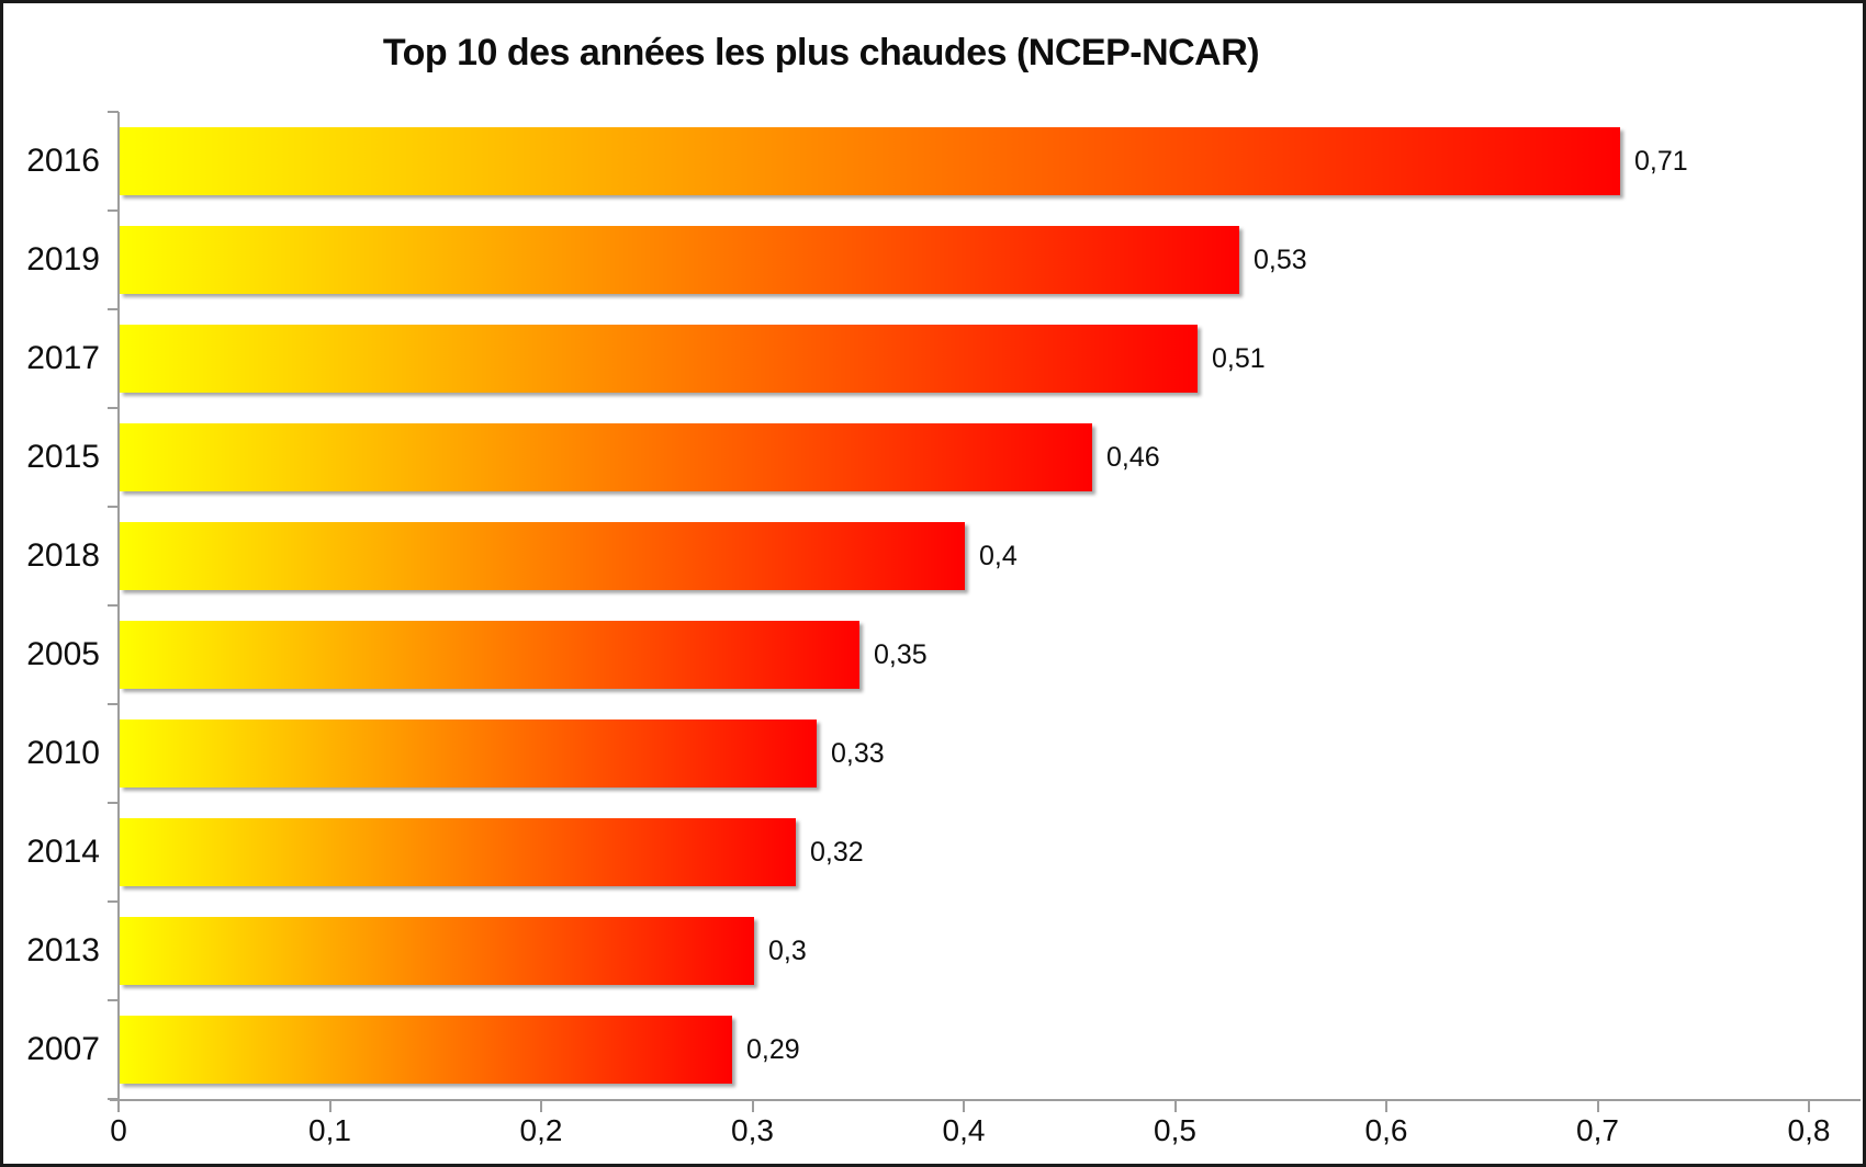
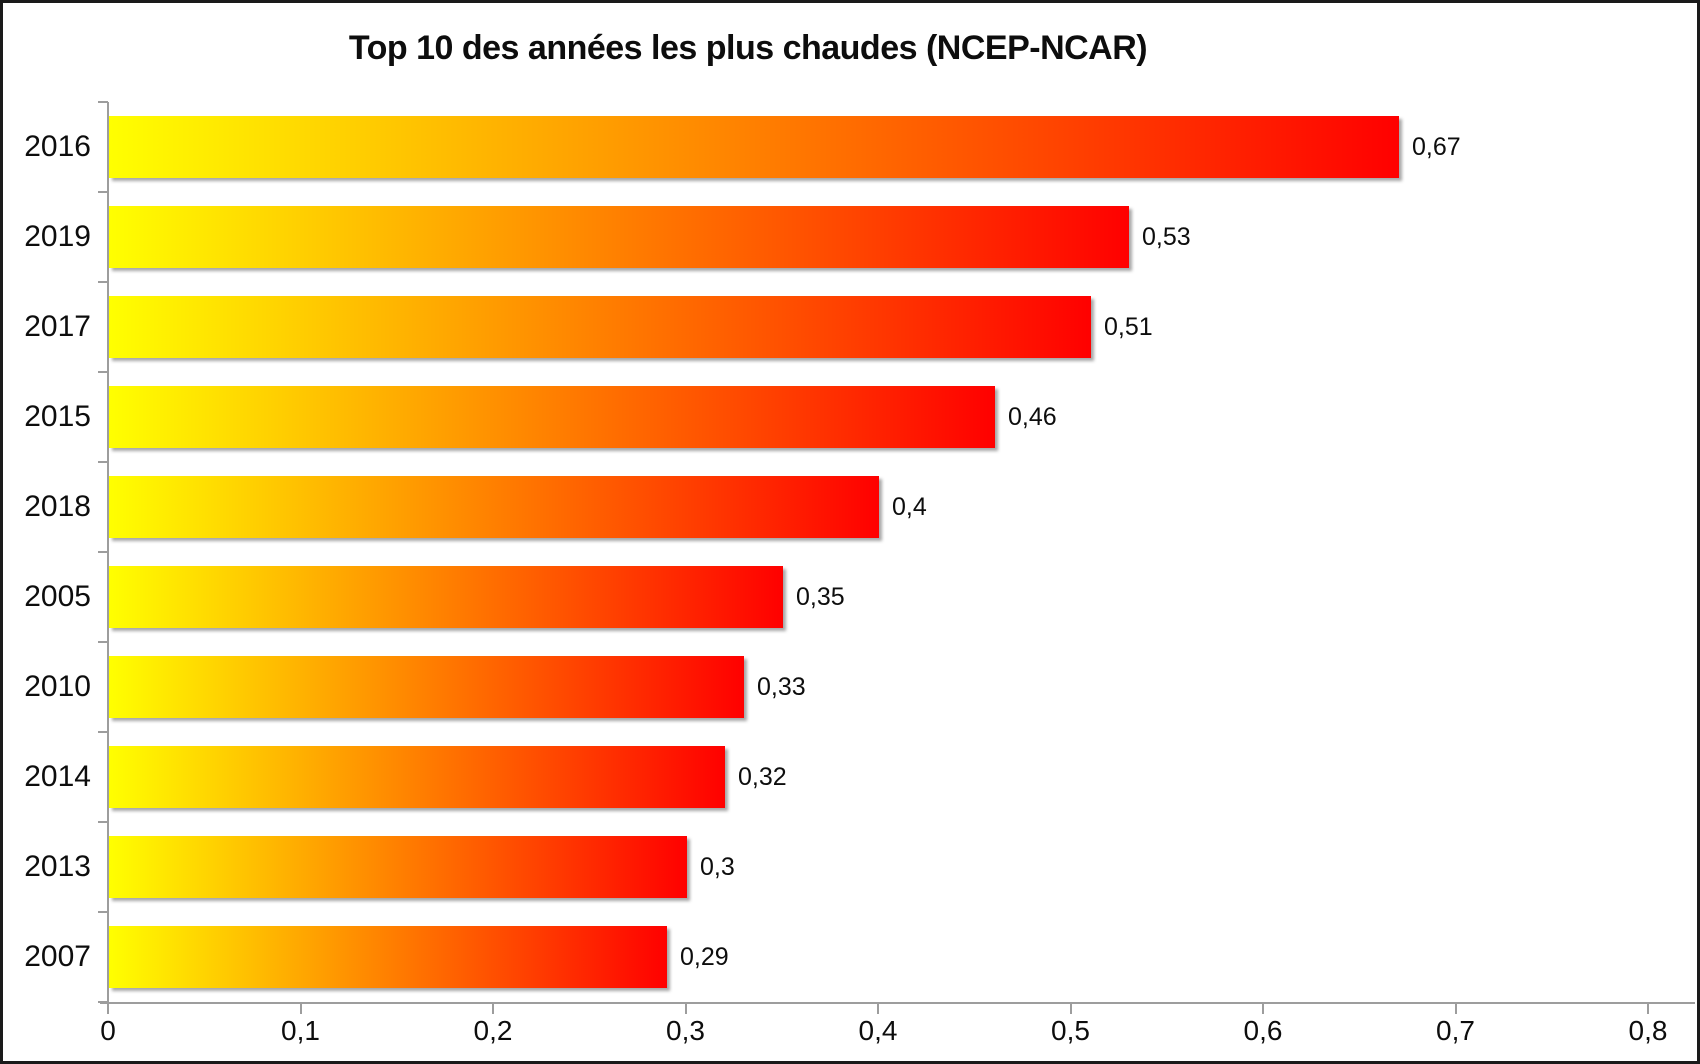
2016: 0,71 -> 0,67
